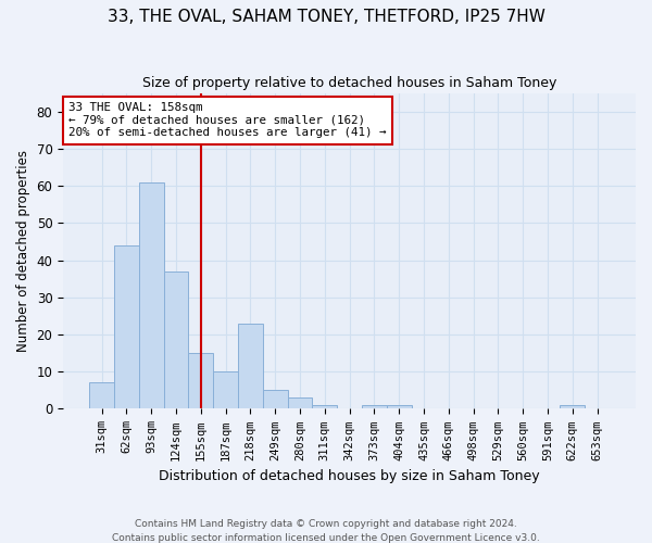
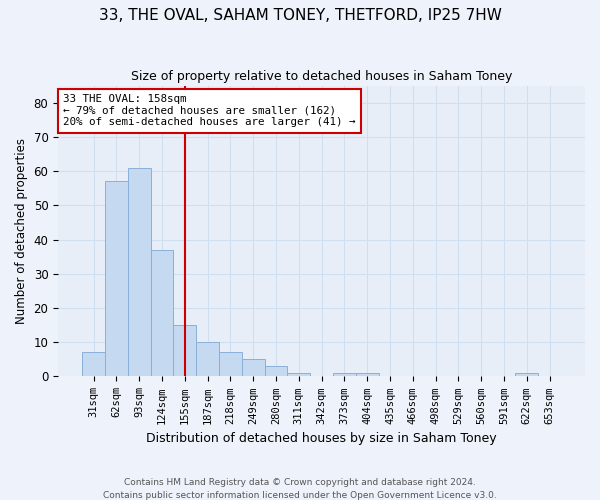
62sqm: 44 -> 57
218sqm: 23 -> 7
